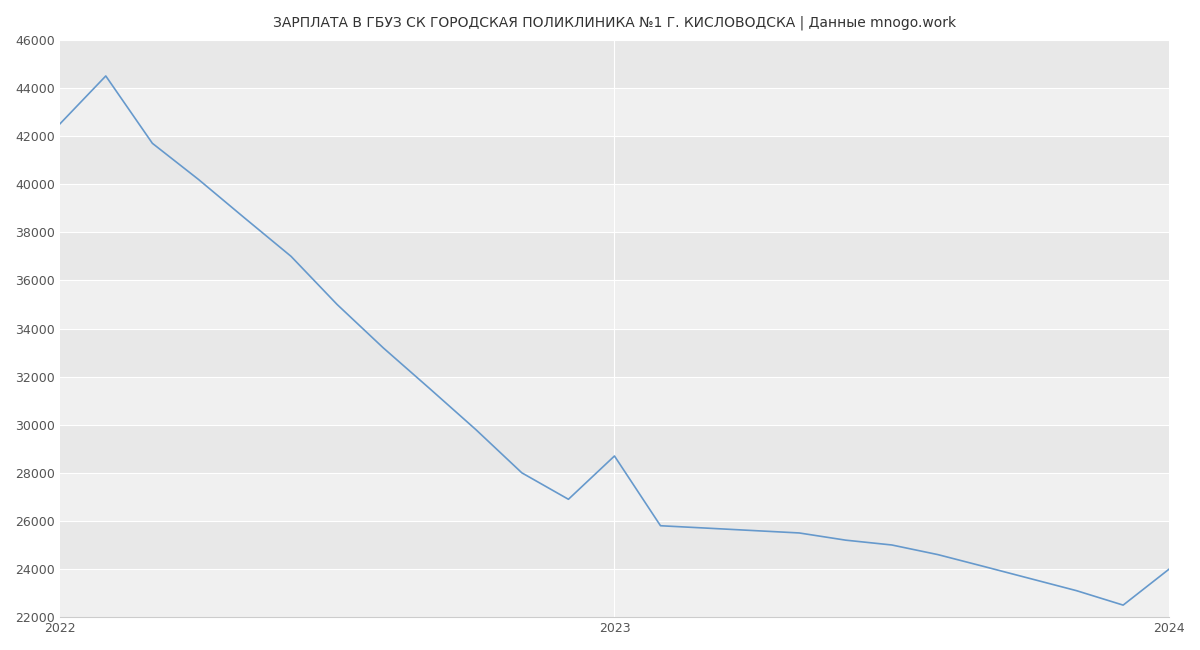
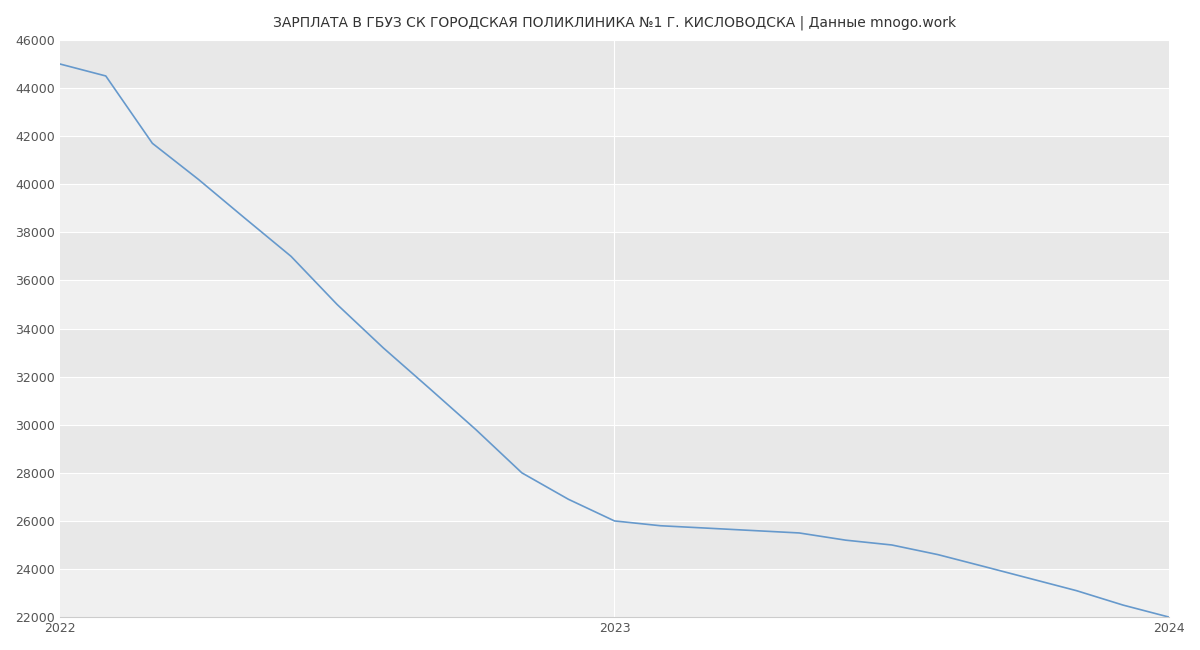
2022: 42500 -> 45000
2023: 28700 -> 26000
2024: 24000 -> 22000
